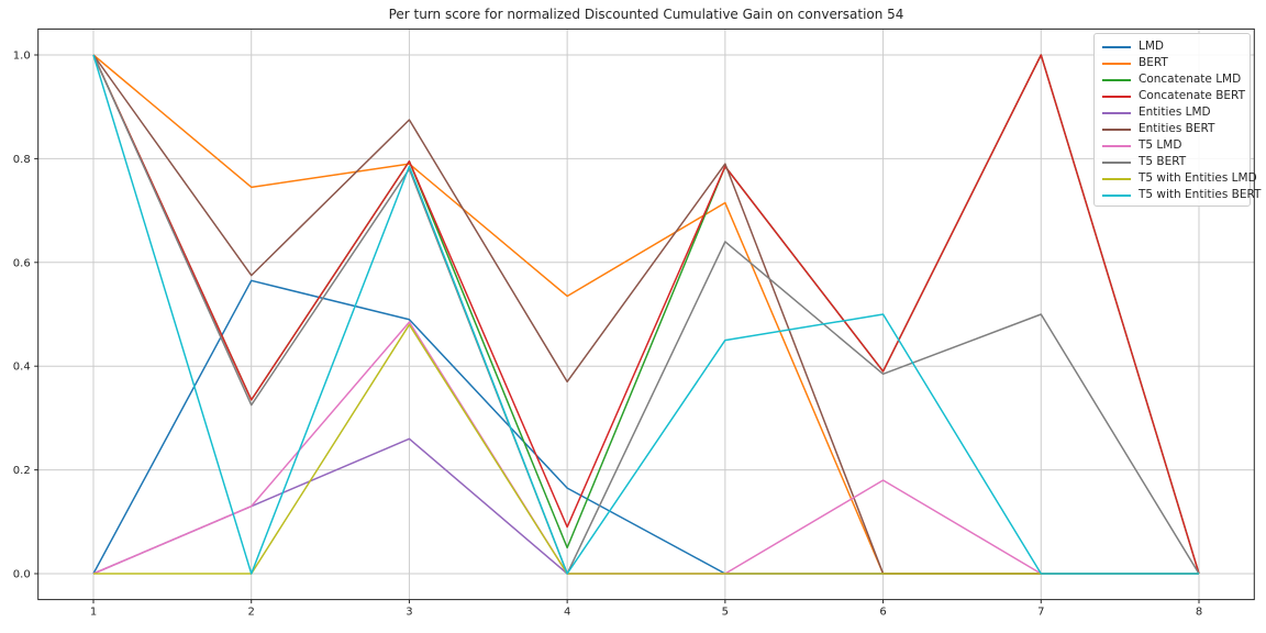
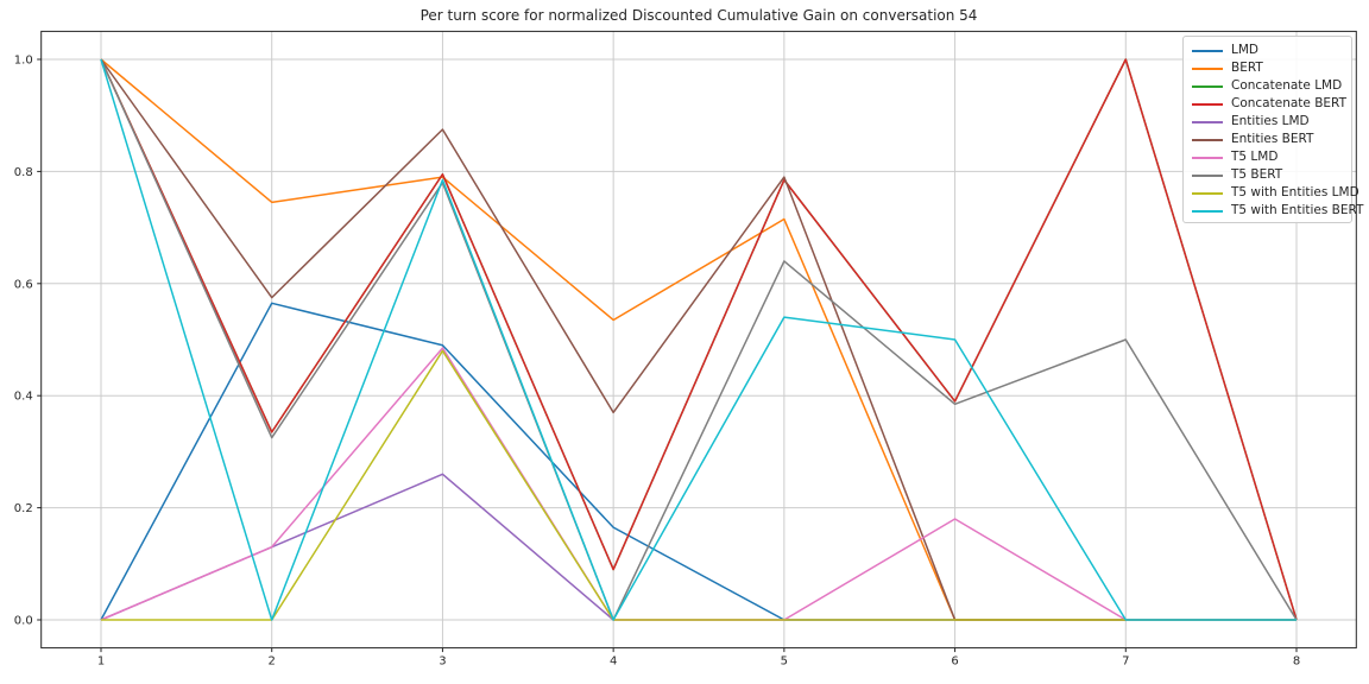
Concatenate LMD/4: 0.05 -> 0.09
T5 with Entities BERT/5: 0.45 -> 0.54
